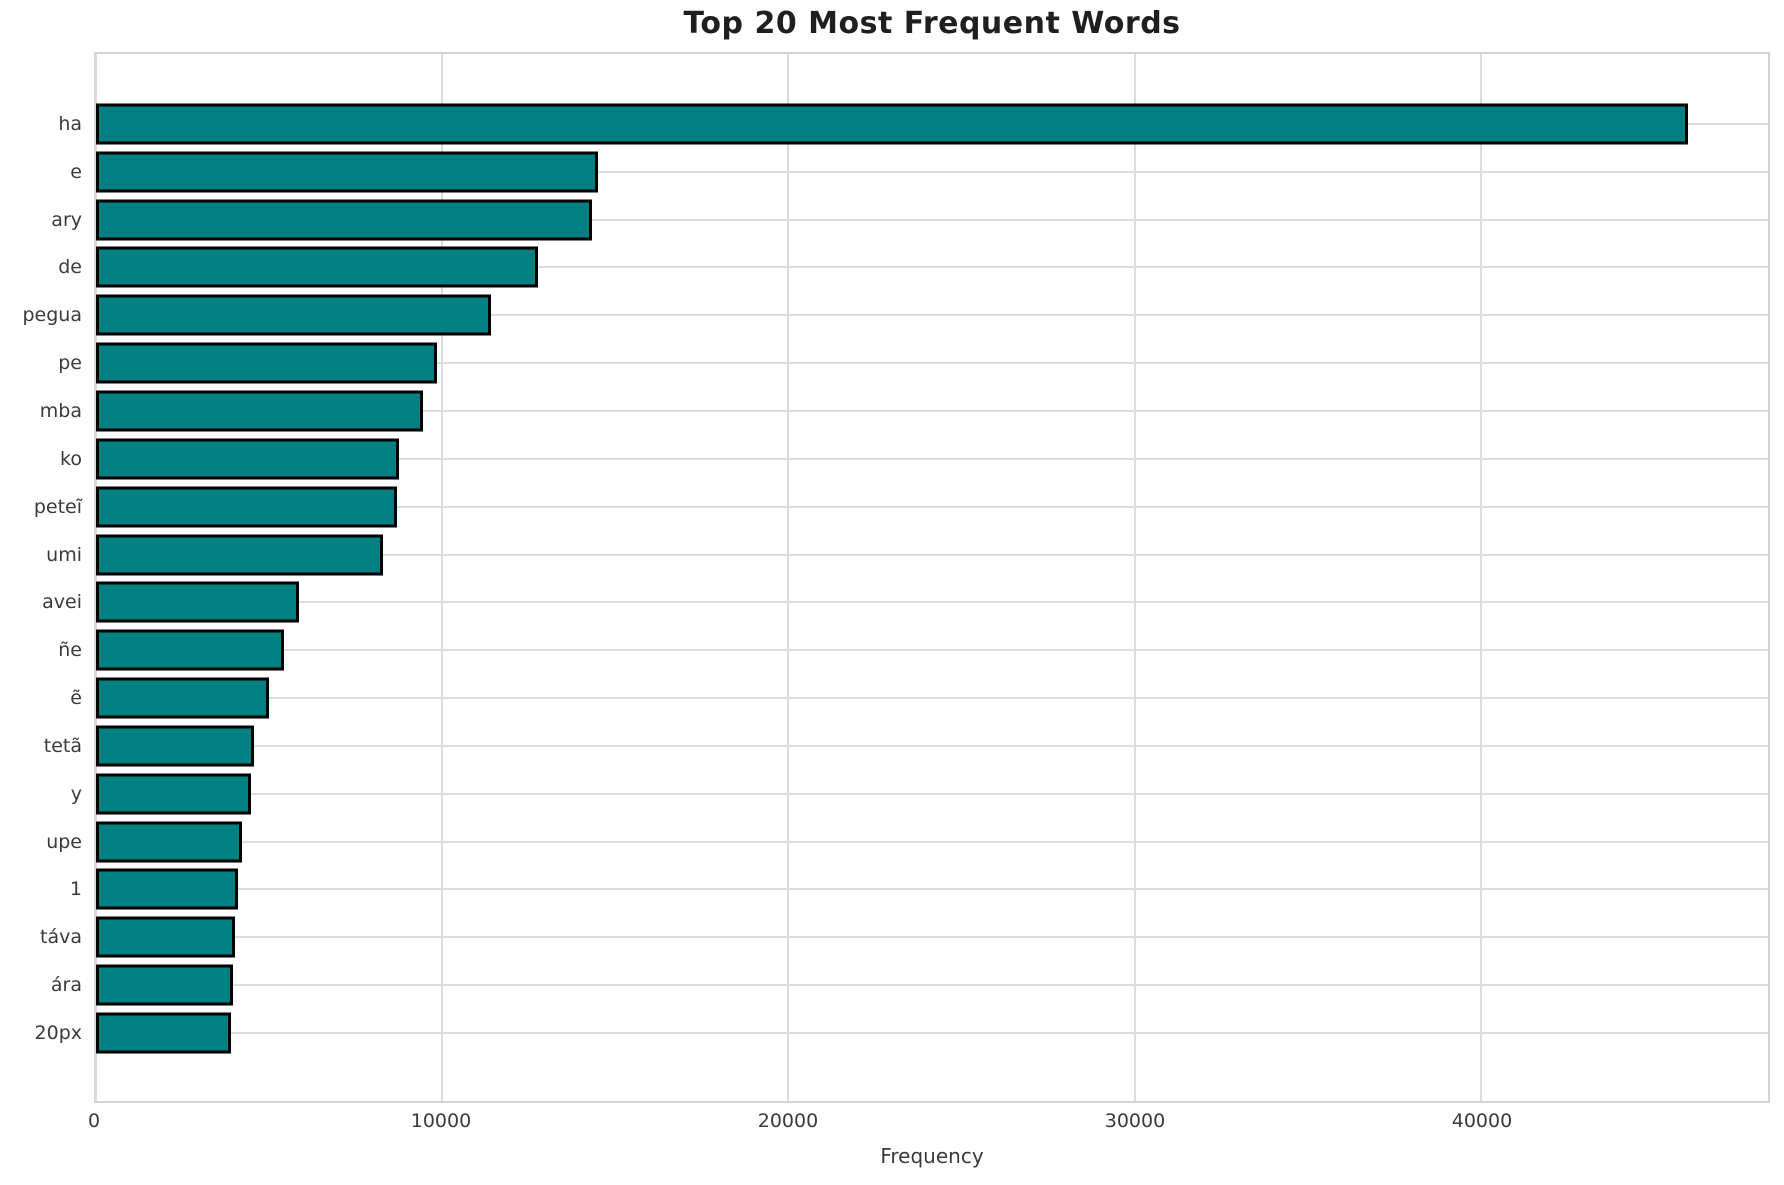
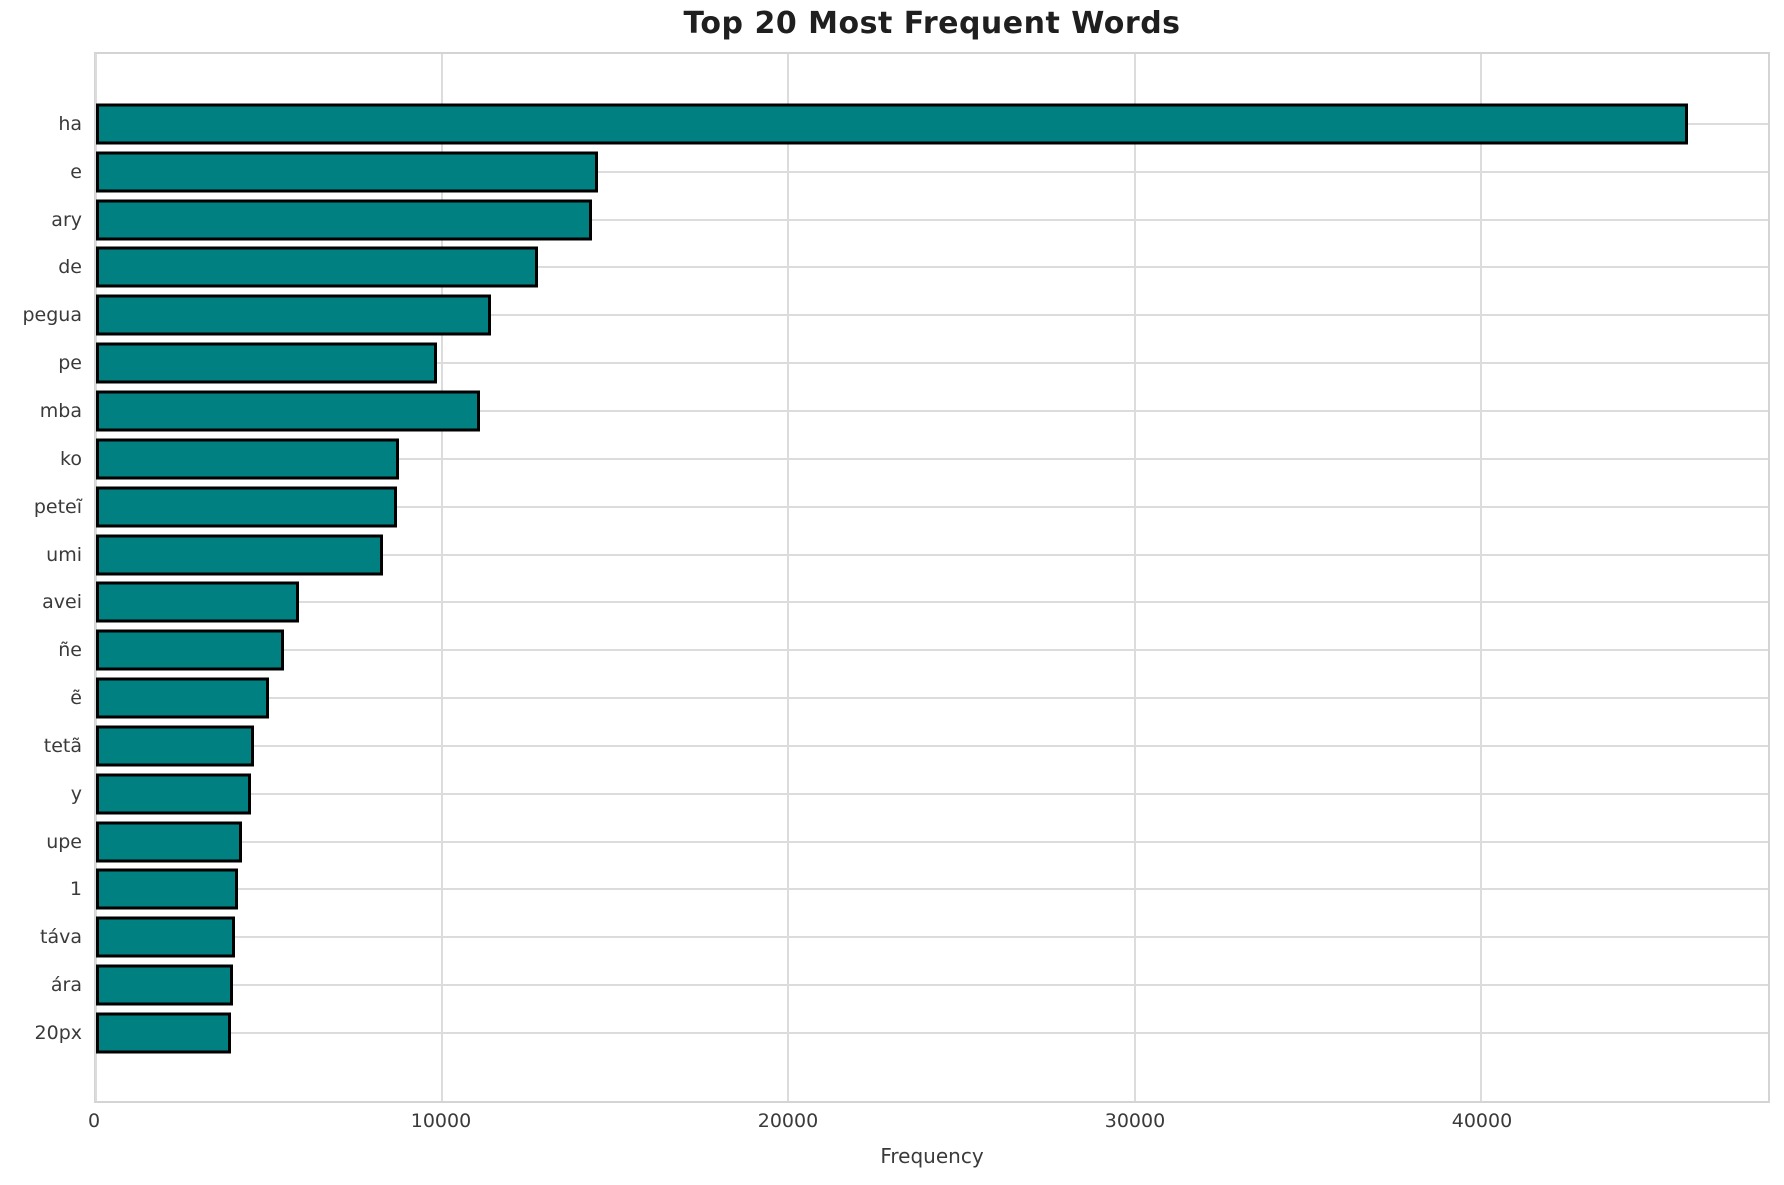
mba: 9400 -> 11100
